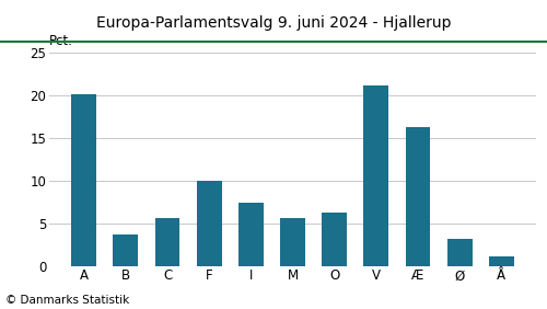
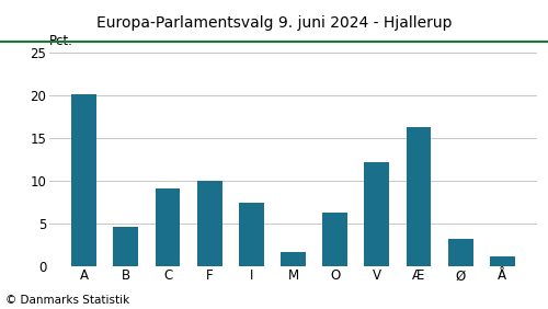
B: 3.7 -> 4.6
C: 5.6 -> 9.0
M: 5.6 -> 1.6
V: 21.2 -> 12.2
